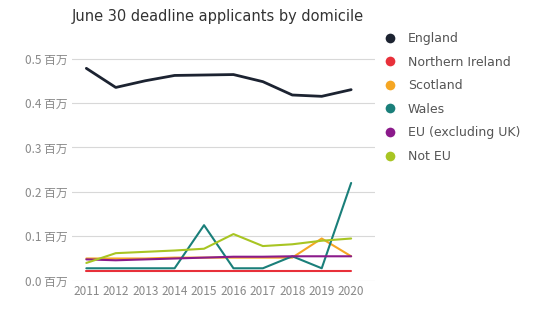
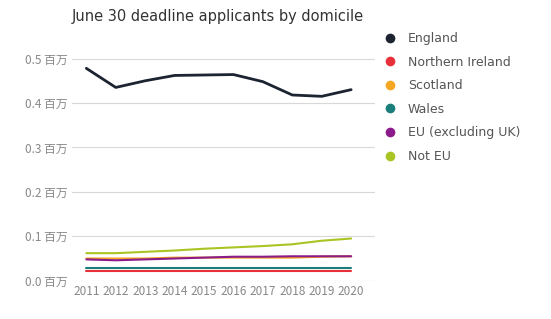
Not EU/2011: 0.040 百万 -> 0.062 百万
Wales/2015: 0.125 百万 -> 0.028 百万
Not EU/2016: 0.105 百万 -> 0.075 百万
Wales/2018: 0.055 百万 -> 0.028 百万
Scotland/2019: 0.095 百万 -> 0.054 百万
Wales/2020: 0.220 百万 -> 0.028 百万
